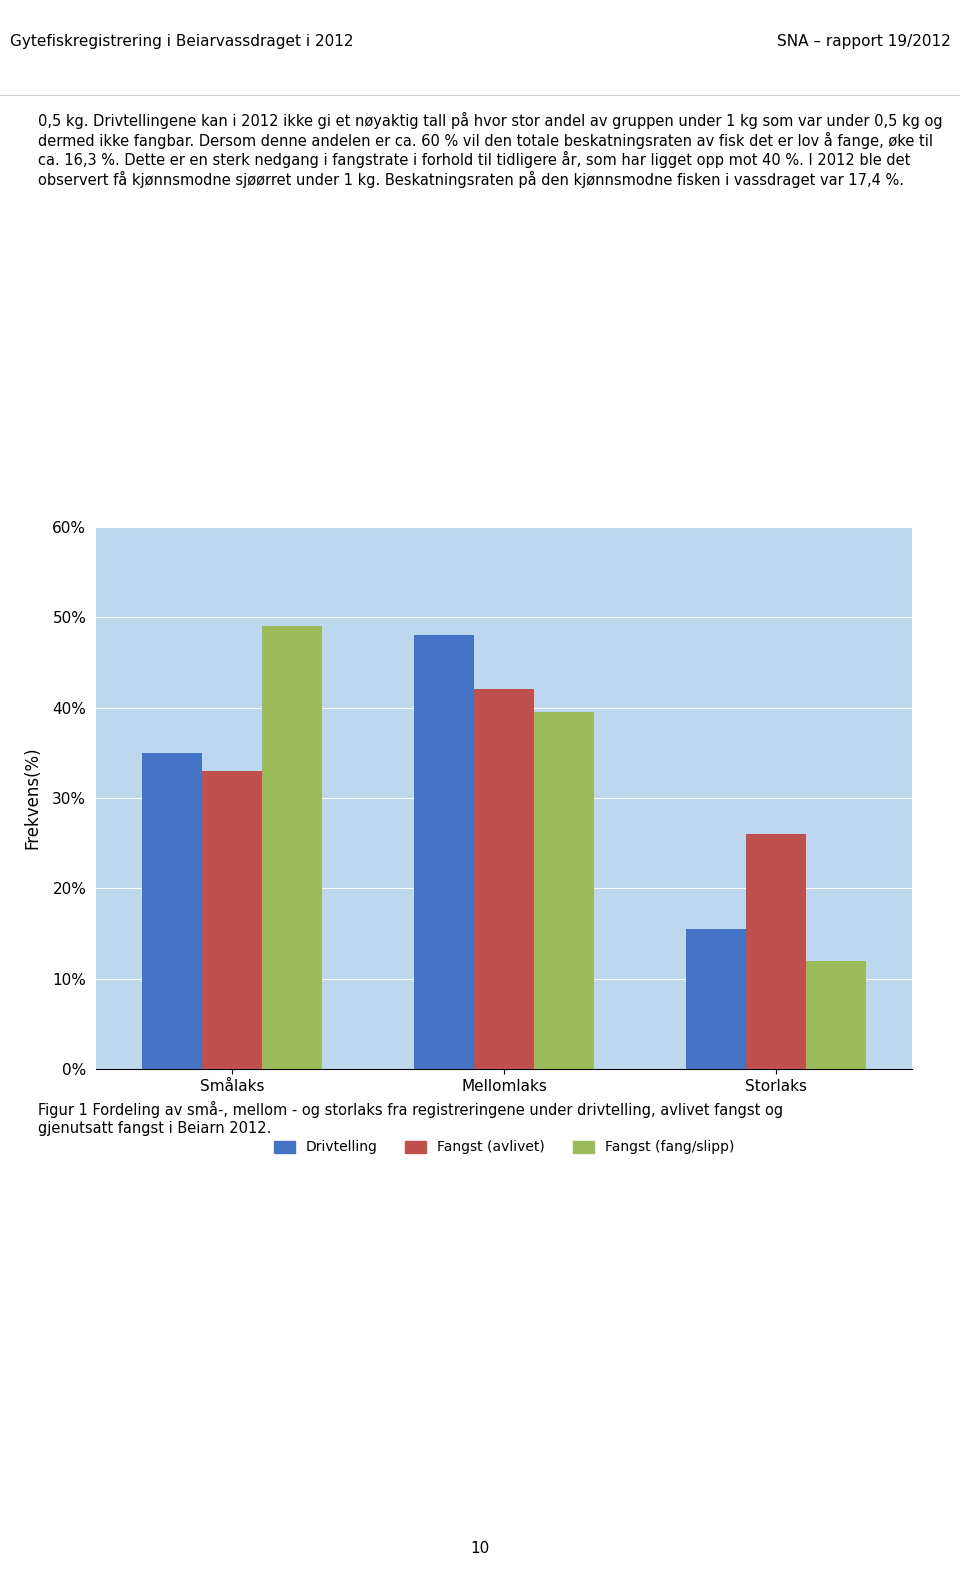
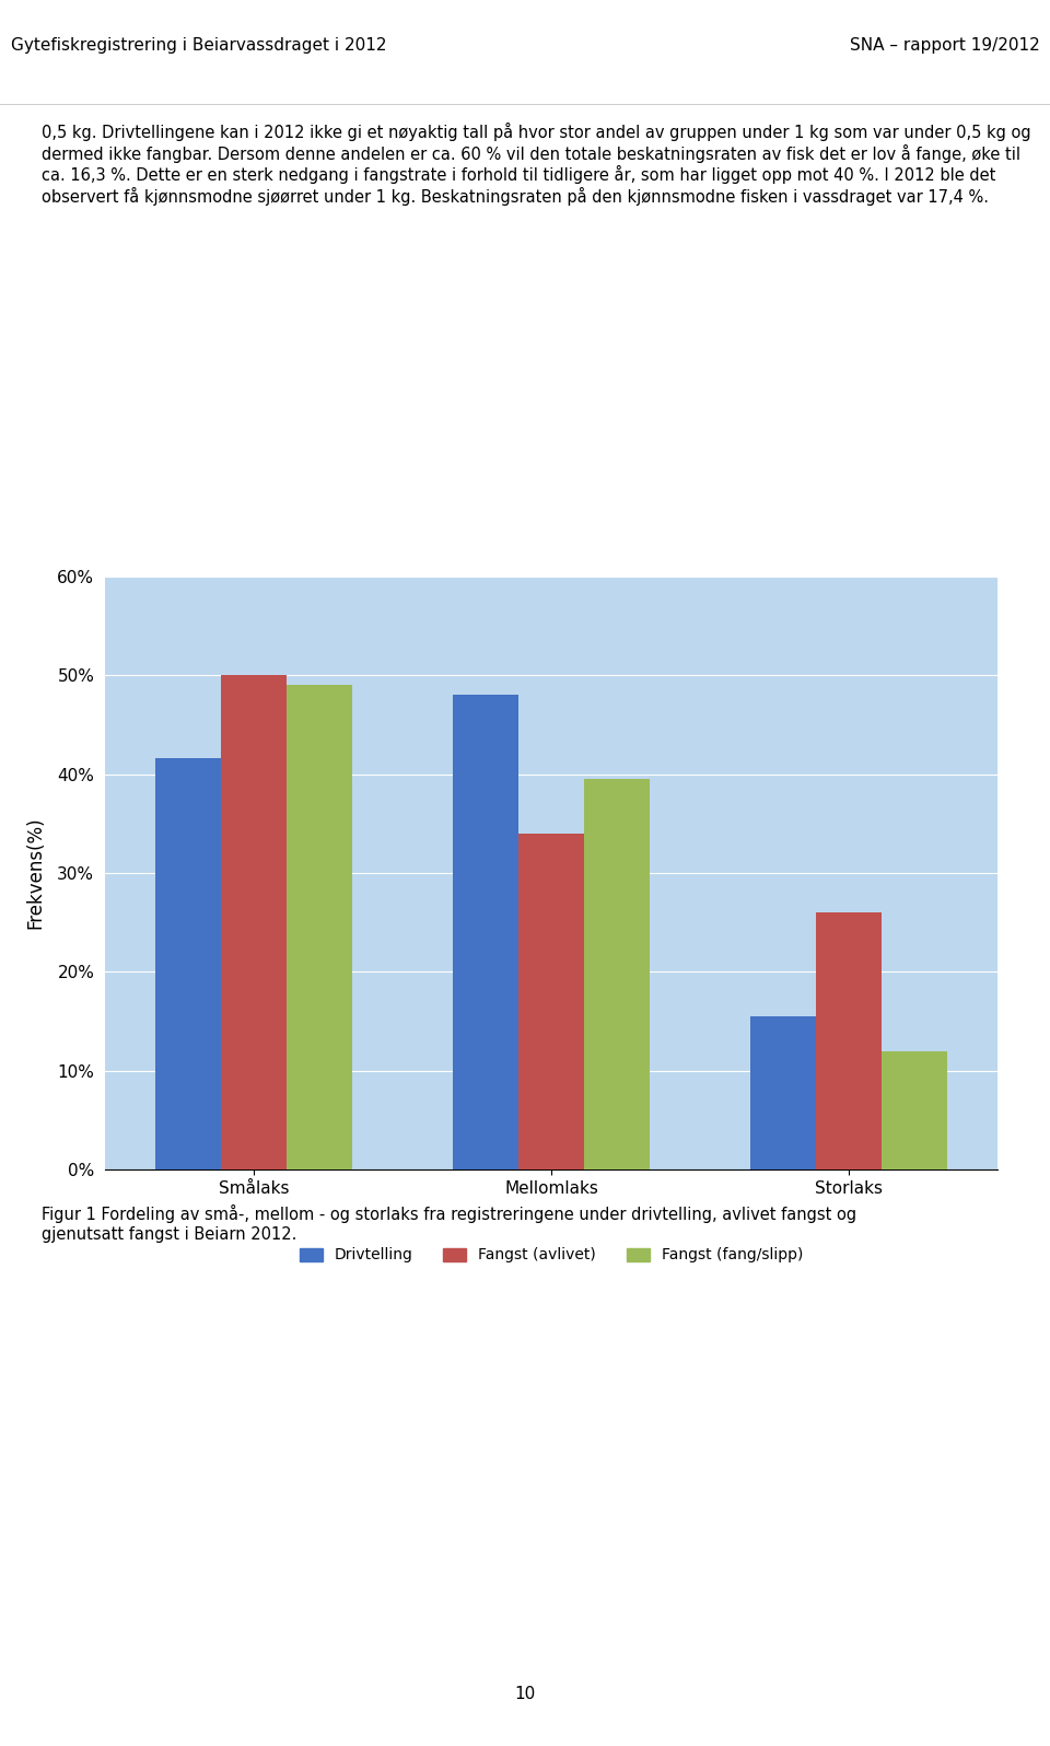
Drivtelling/Smålaks: 35.0% -> 41.6%
Fangst (avlivet)/Smålaks: 33% -> 50%
Fangst (avlivet)/Mellomlaks: 42% -> 34%
